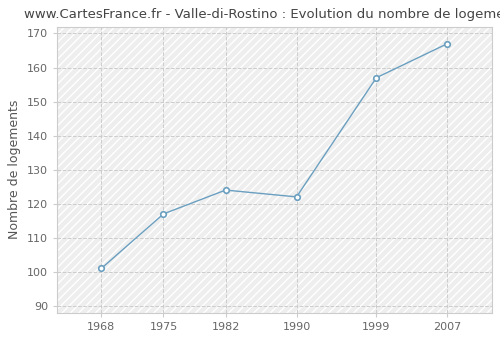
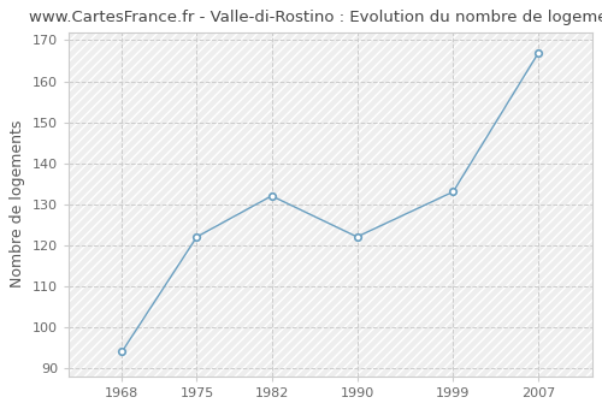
1968: 101 -> 94
1975: 117 -> 122
1982: 124 -> 132
1999: 157 -> 133
